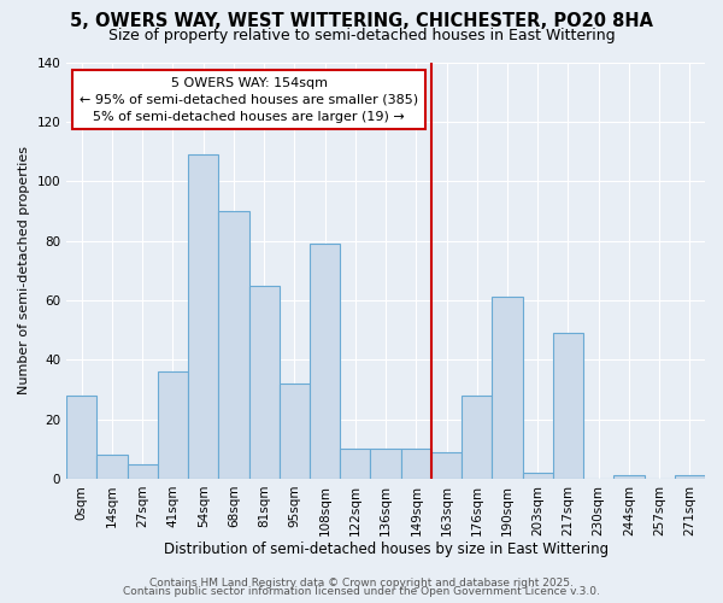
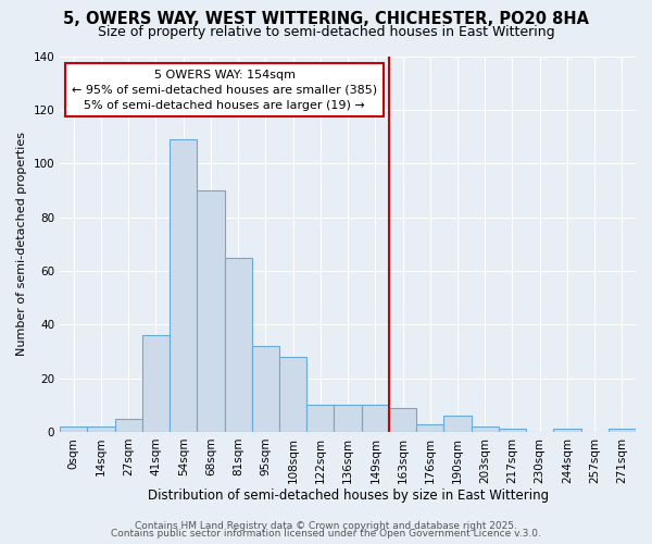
0sqm: 28 -> 2
14sqm: 8 -> 2
108sqm: 79 -> 28
176sqm: 28 -> 3
190sqm: 61 -> 6
217sqm: 49 -> 1
